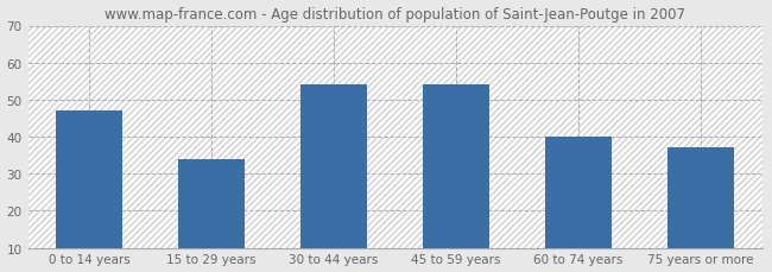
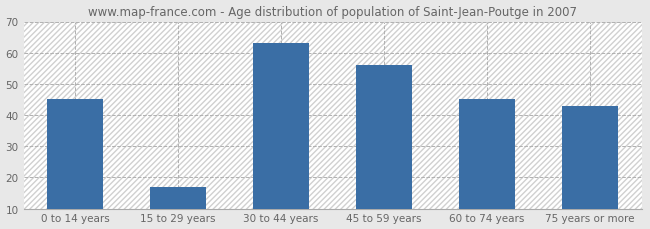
0 to 14 years: 47 -> 45
15 to 29 years: 34 -> 17
30 to 44 years: 54 -> 63
45 to 59 years: 54 -> 56
60 to 74 years: 40 -> 45
75 years or more: 37 -> 43
